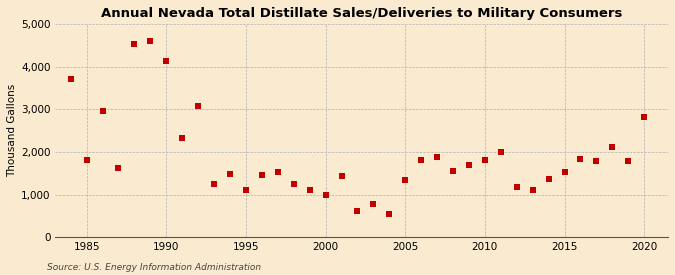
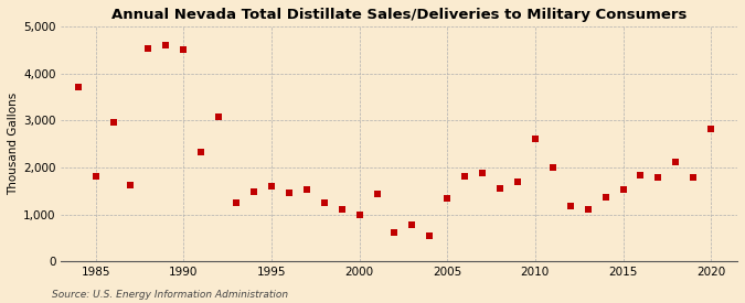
1990: 4,130 -> 4,500
1995: 1,100 -> 1,600
2010: 1,820 -> 2,600
